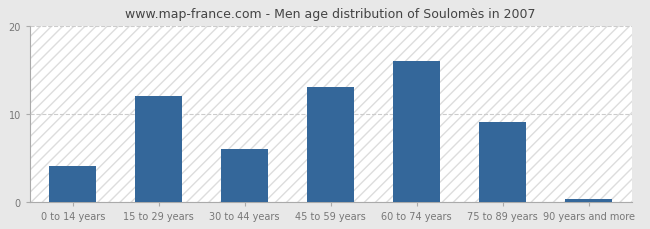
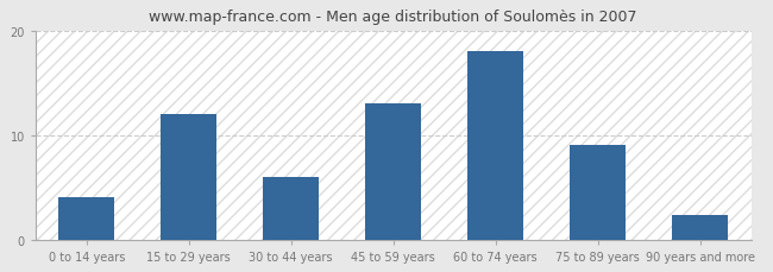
60 to 74 years: 16.0 -> 18.0
90 years and more: 0.3 -> 2.4
